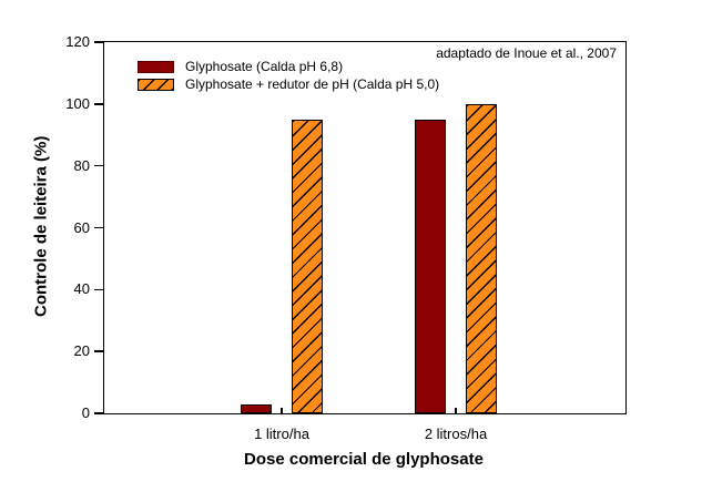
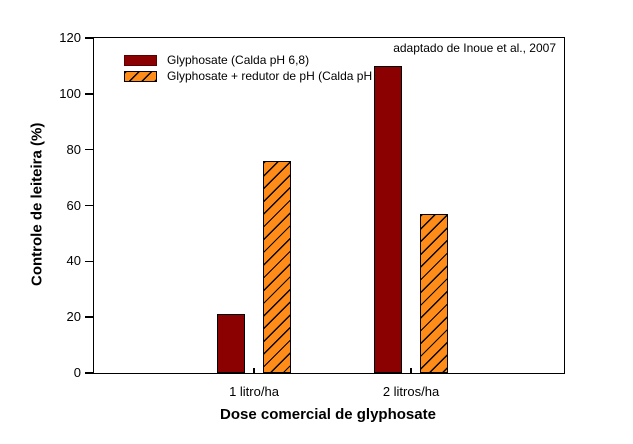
Glyphosate (Calda pH 6,8)/1 litro/ha: 3 -> 21
Glyphosate + redutor de pH (Calda pH 5,0)/1 litro/ha: 95 -> 76
Glyphosate (Calda pH 6,8)/2 litros/ha: 95 -> 110
Glyphosate + redutor de pH (Calda pH 5,0)/2 litros/ha: 100 -> 57
